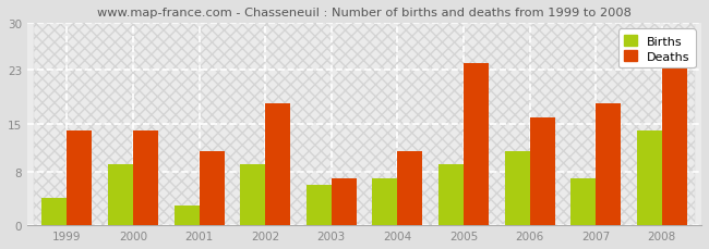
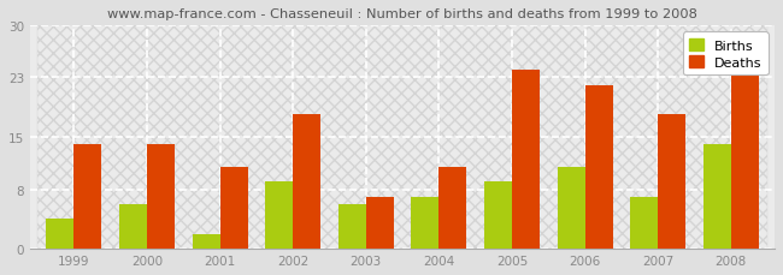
Births/2000: 9 -> 6
Births/2001: 3 -> 2
Deaths/2006: 16 -> 22
